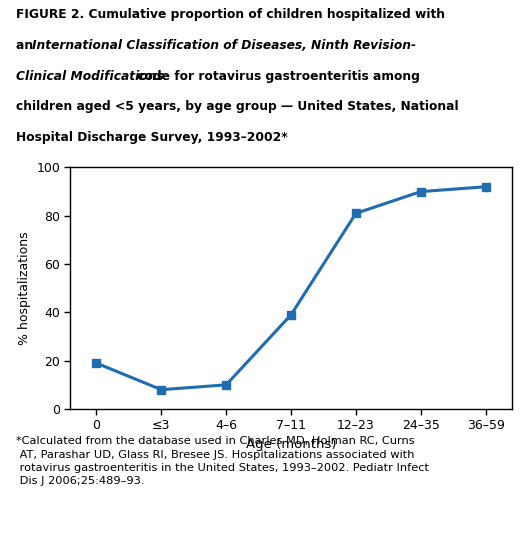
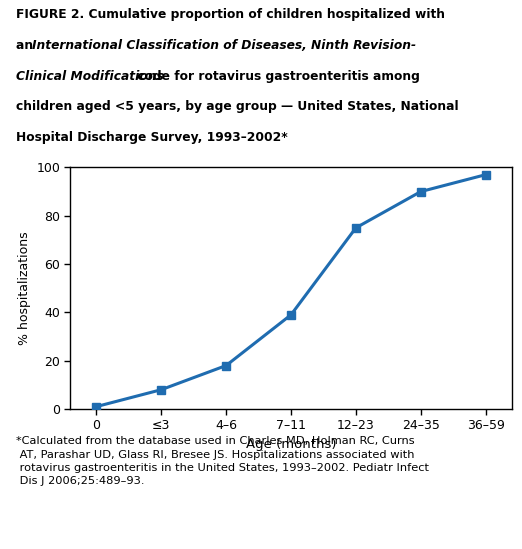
0: 19 -> 1
4–6: 10 -> 18
12–23: 81 -> 75
36–59: 92 -> 97
